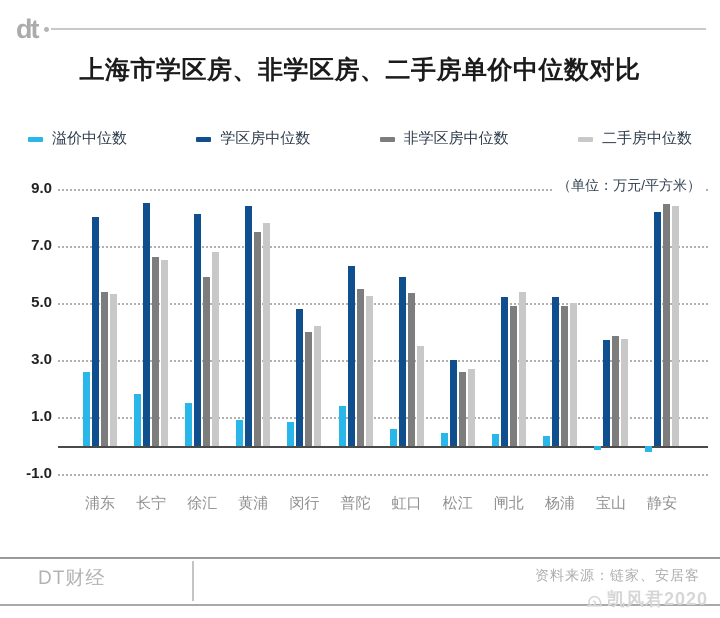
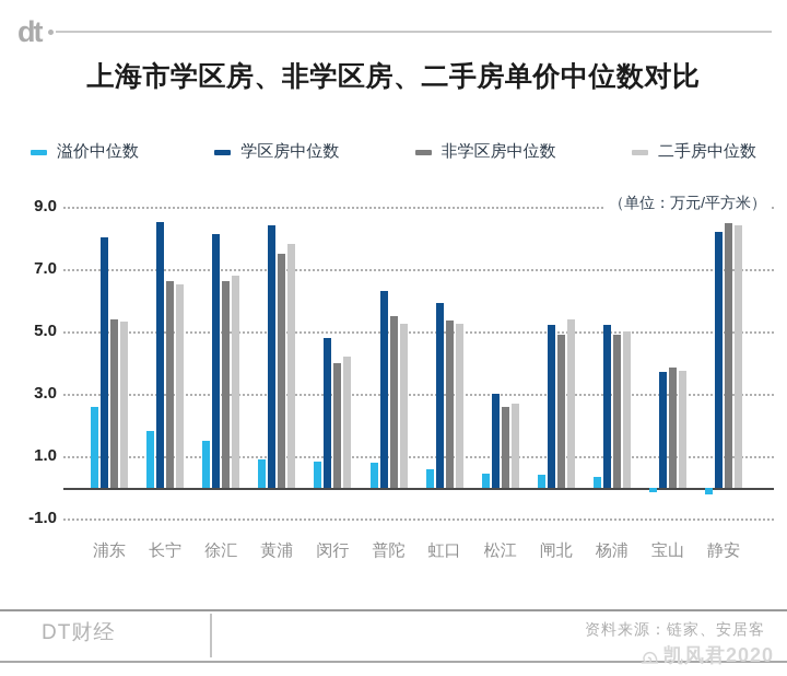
非学区房中位数/徐汇: 5.9 -> 6.6
溢价中位数/普陀: 1.4 -> 0.8
二手房中位数/虹口: 3.5 -> 5.2
